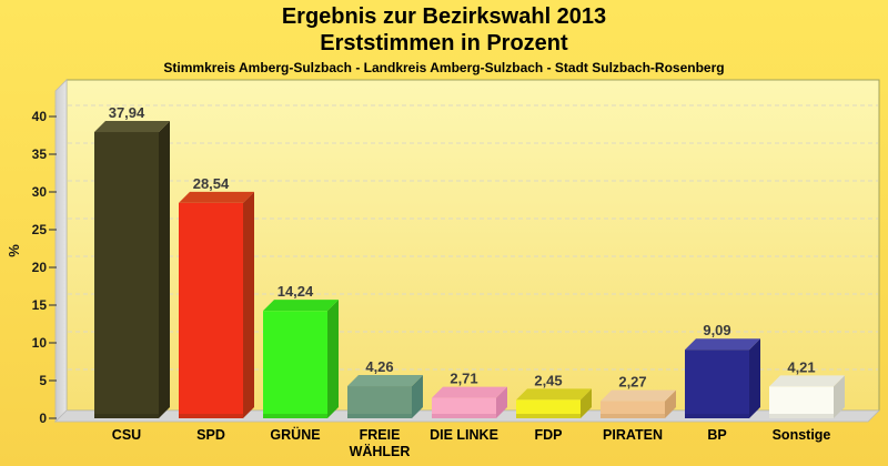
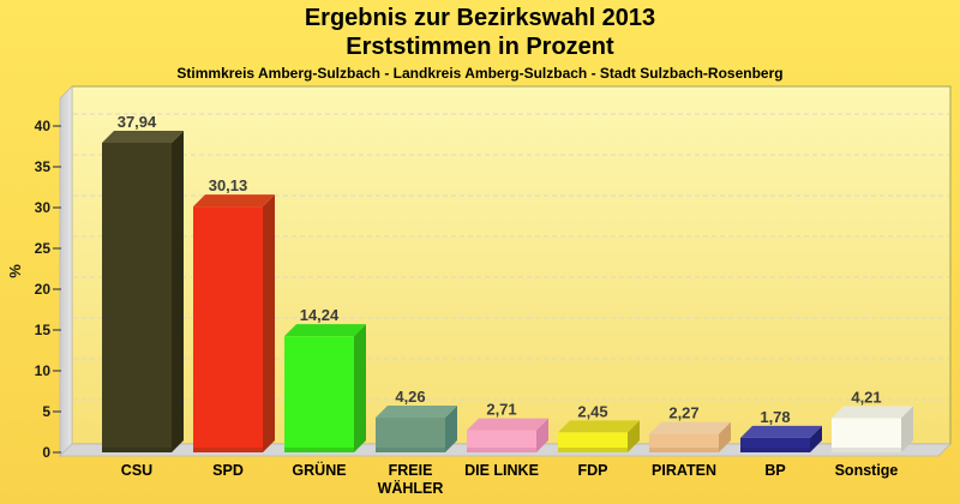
SPD: 28,54 -> 30,13
BP: 9,09 -> 1,78
